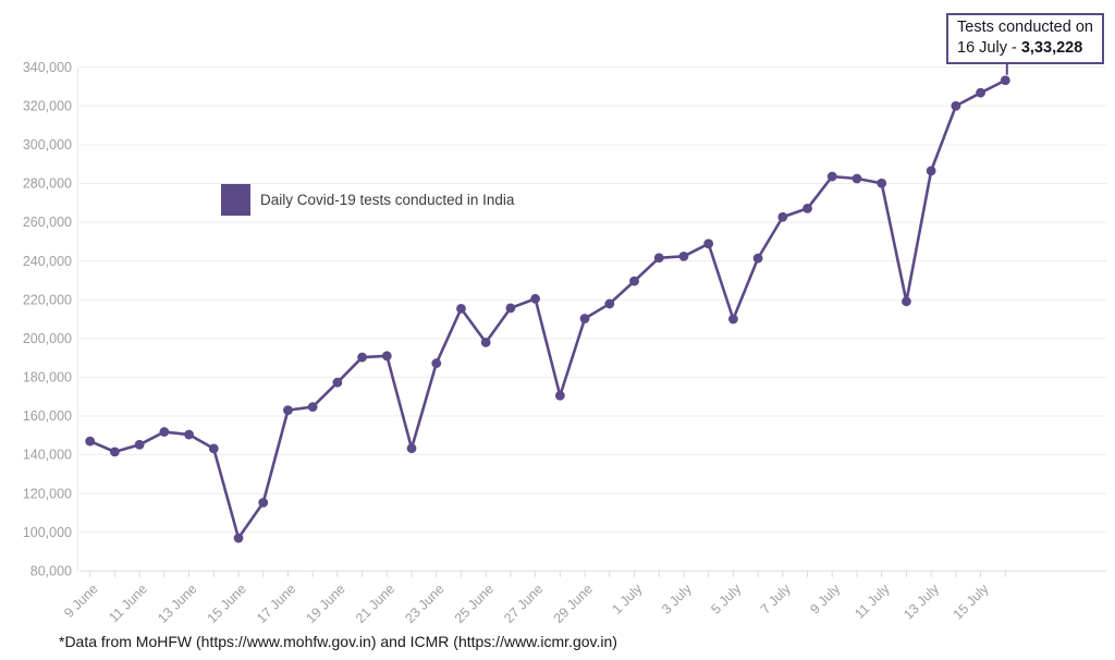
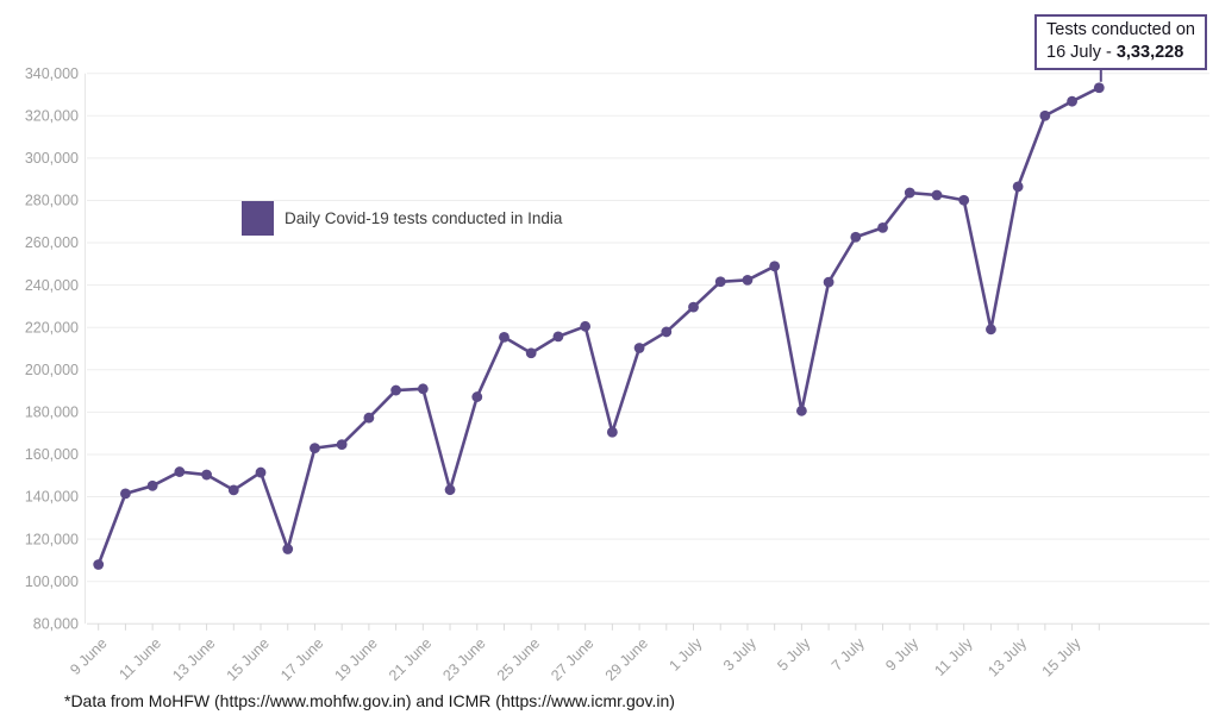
9 June: 147000 -> 108000
15 June: 97000 -> 152000
25 June: 198000 -> 208000
5 July: 210000 -> 181000
